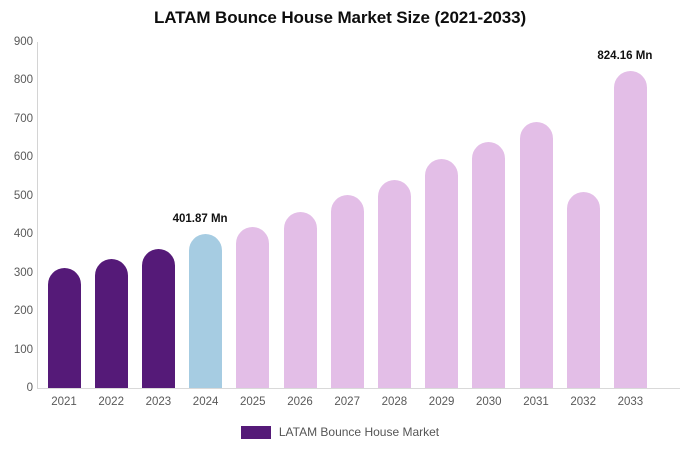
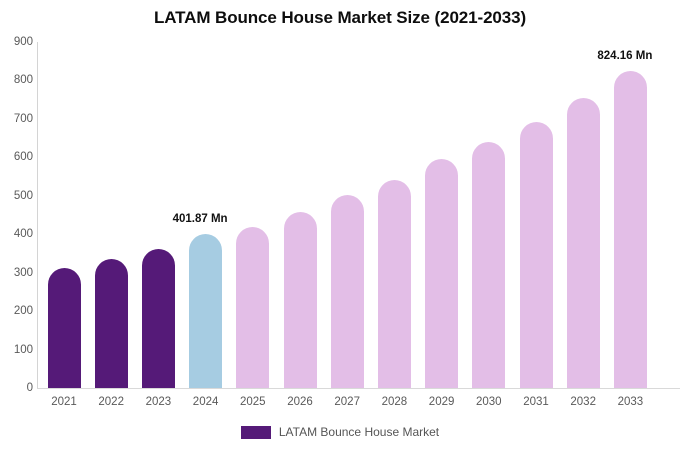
2032: 510 -> 750
